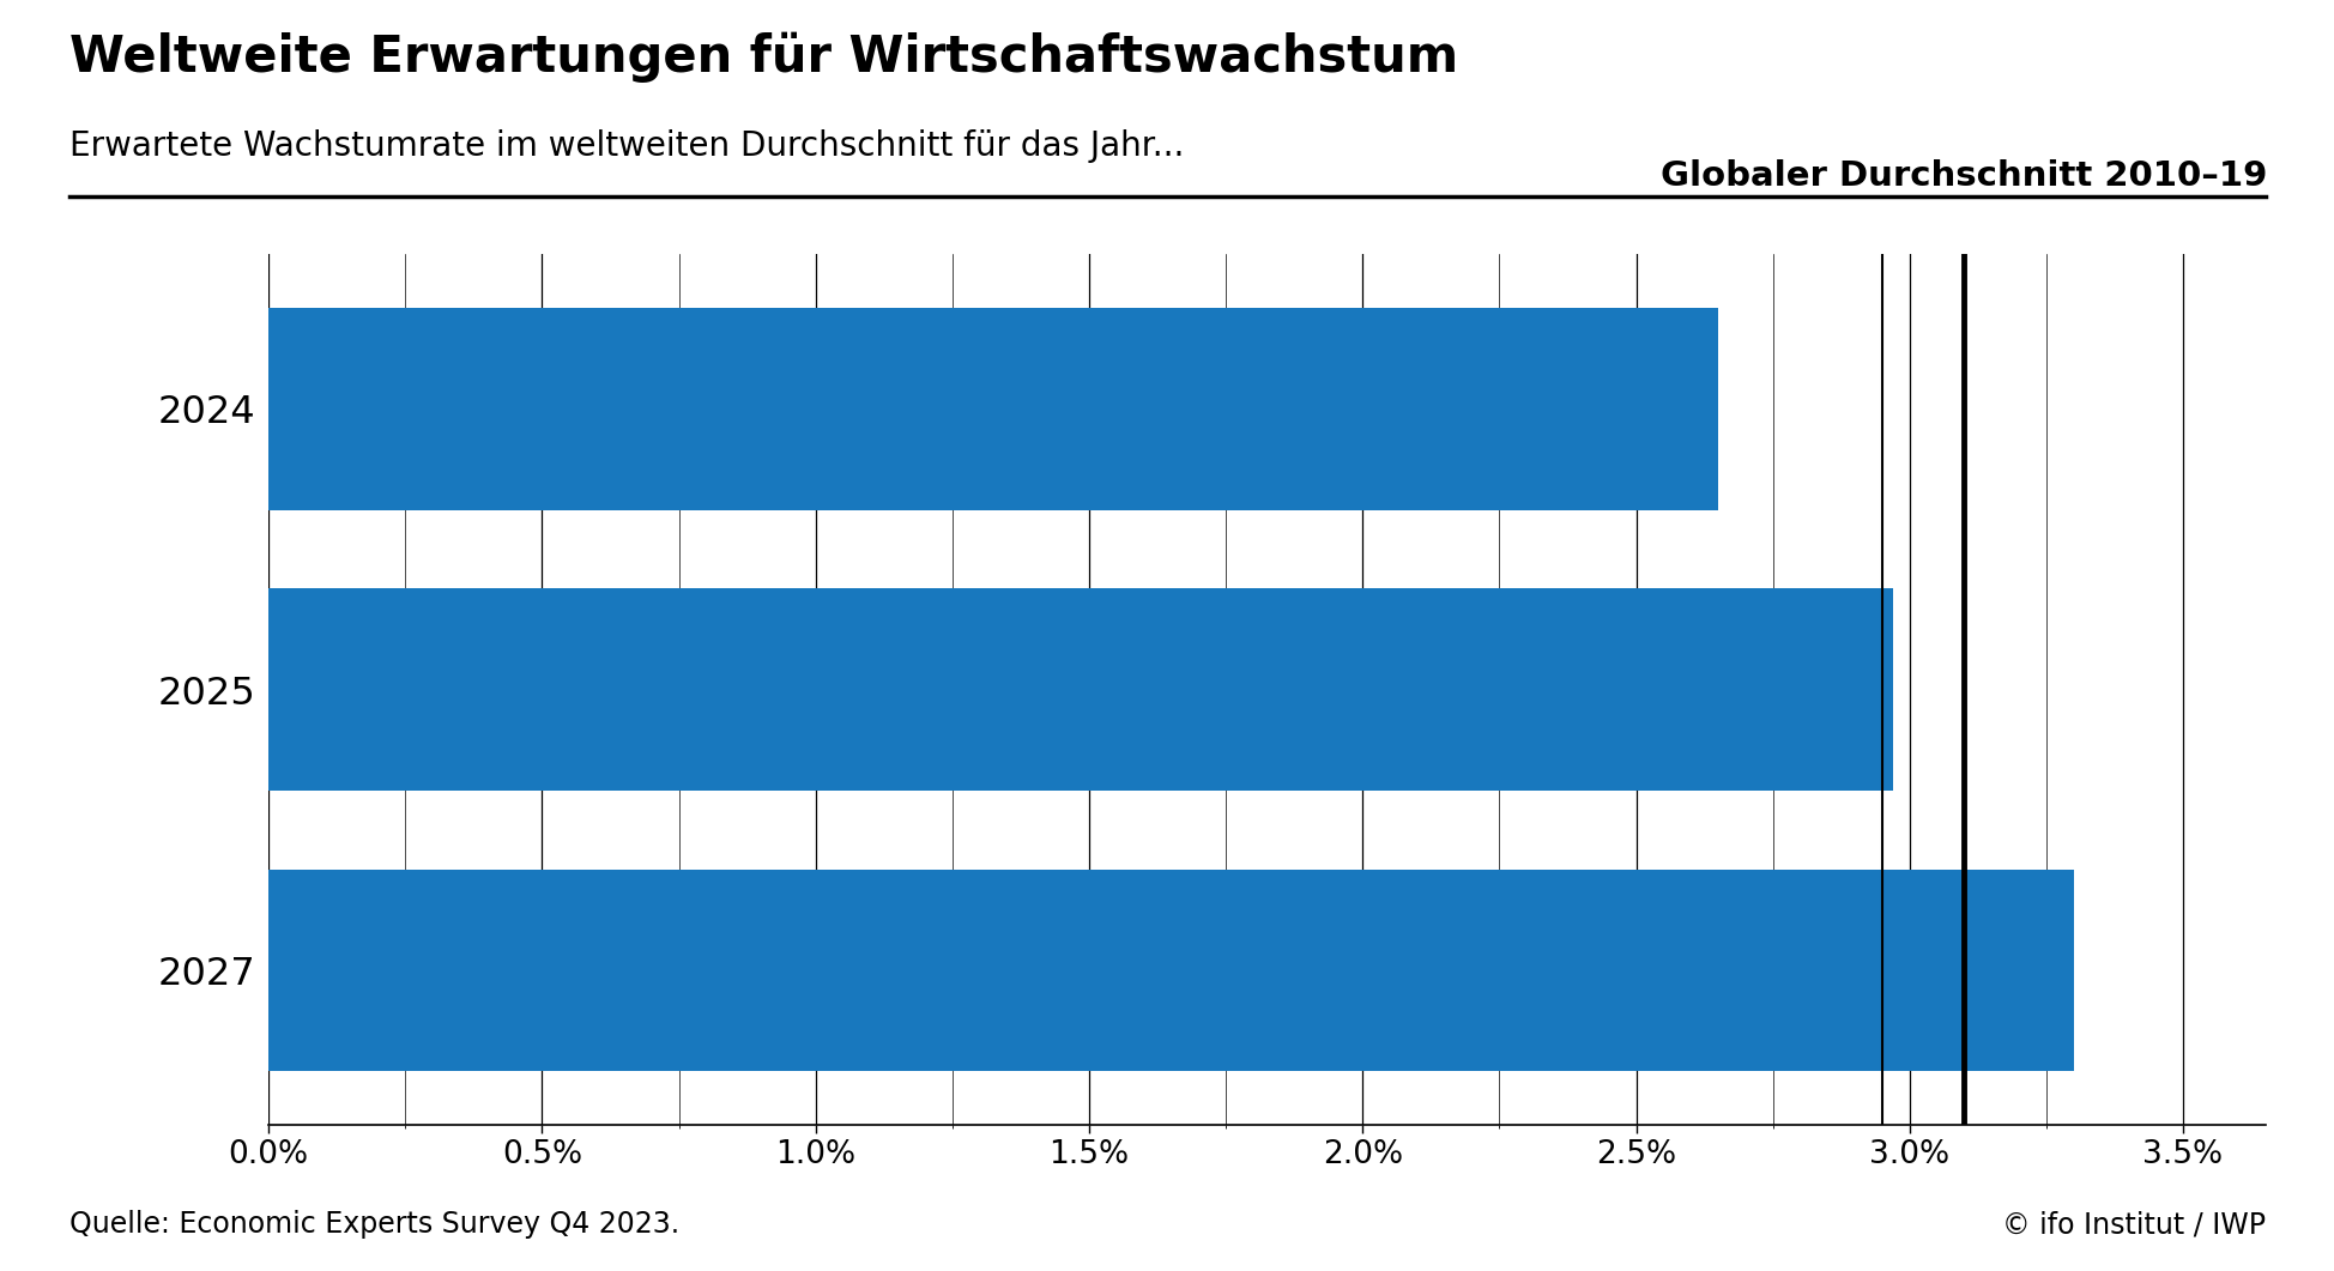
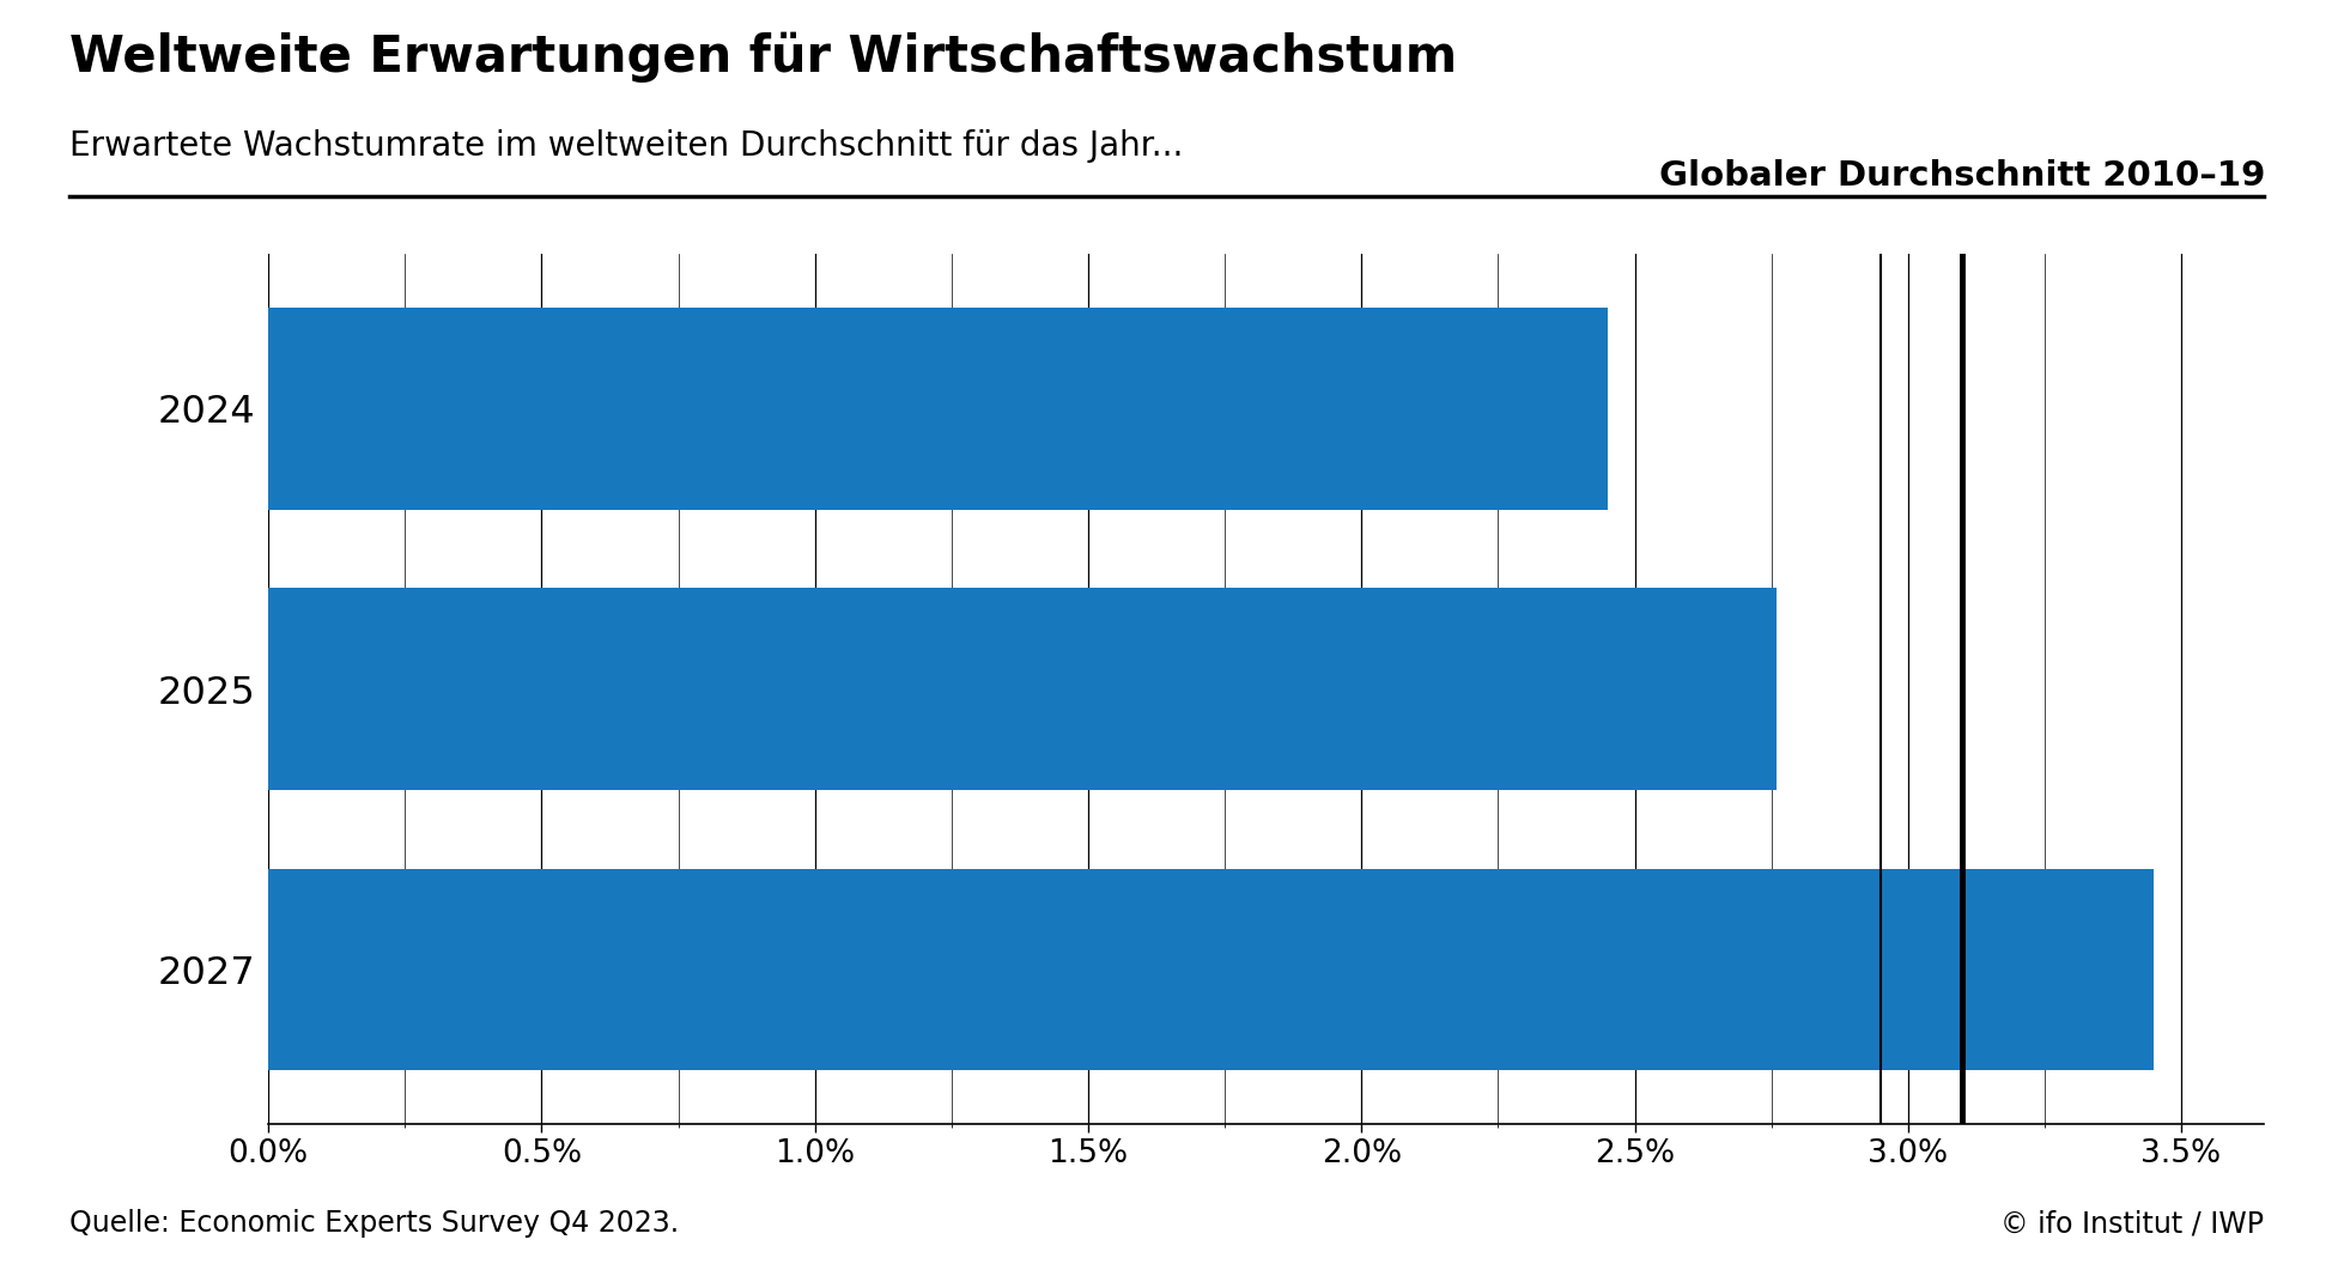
2024: 2.65% -> 2.45%
2025: 2.97% -> 2.76%
2027: 3.30% -> 3.45%
